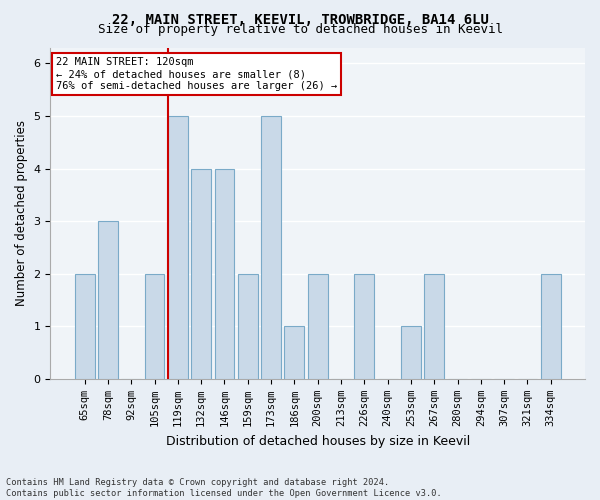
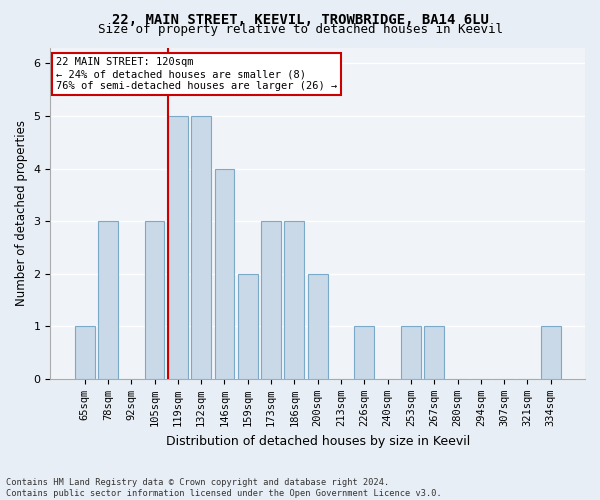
65sqm: 2 -> 1
105sqm: 2 -> 3
132sqm: 4 -> 5
173sqm: 5 -> 3
186sqm: 1 -> 3
226sqm: 2 -> 1
267sqm: 2 -> 1
334sqm: 2 -> 1
